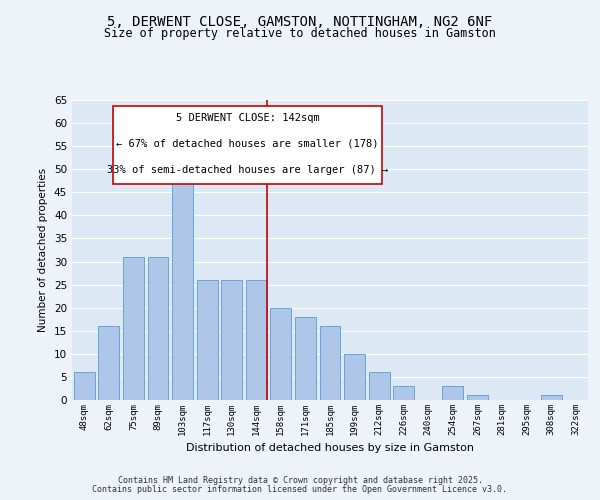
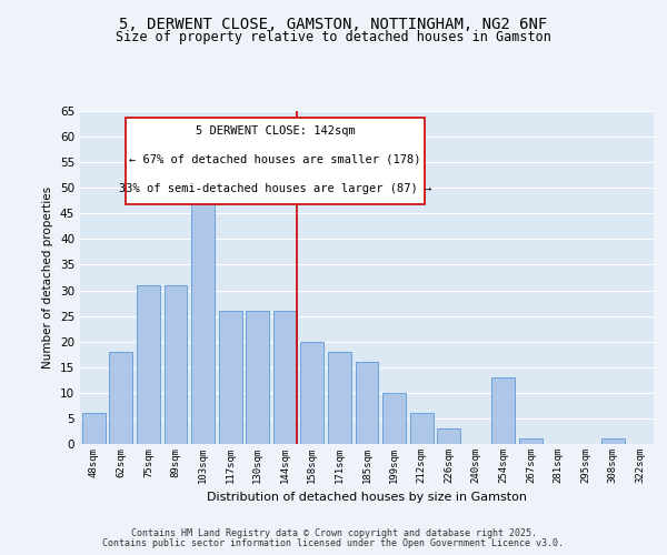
62sqm: 16 -> 18
254sqm: 3 -> 13
